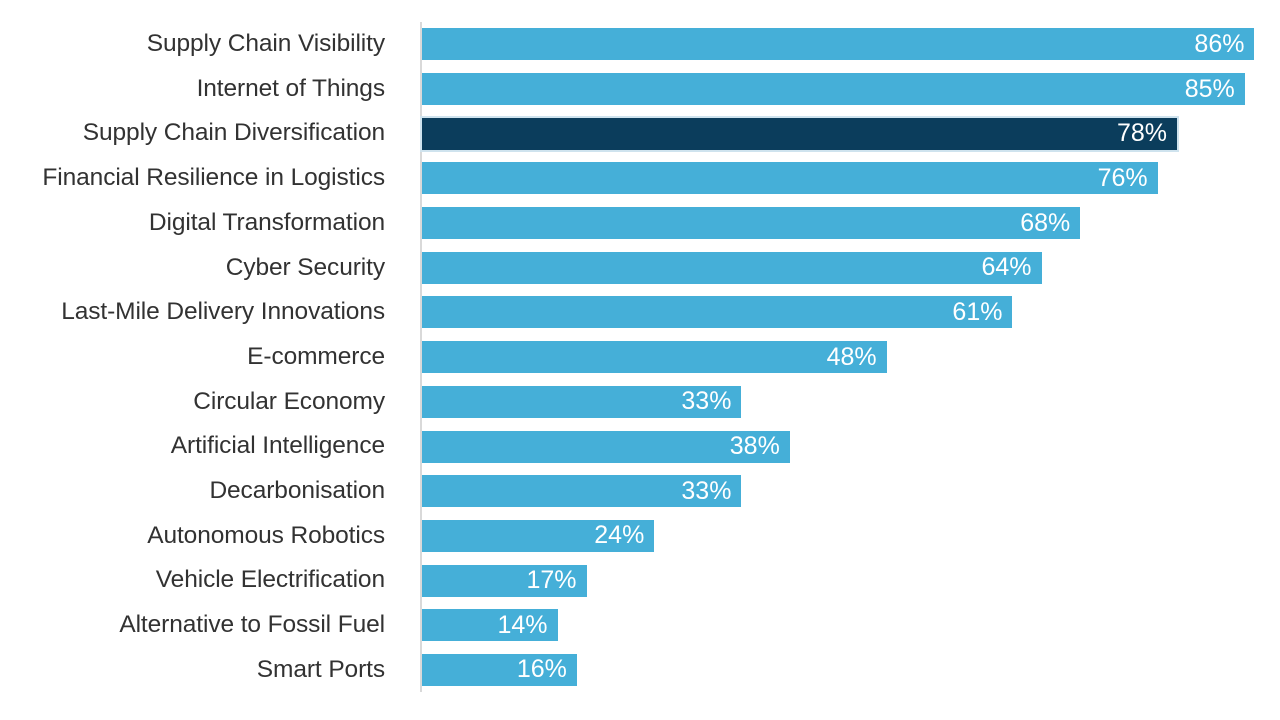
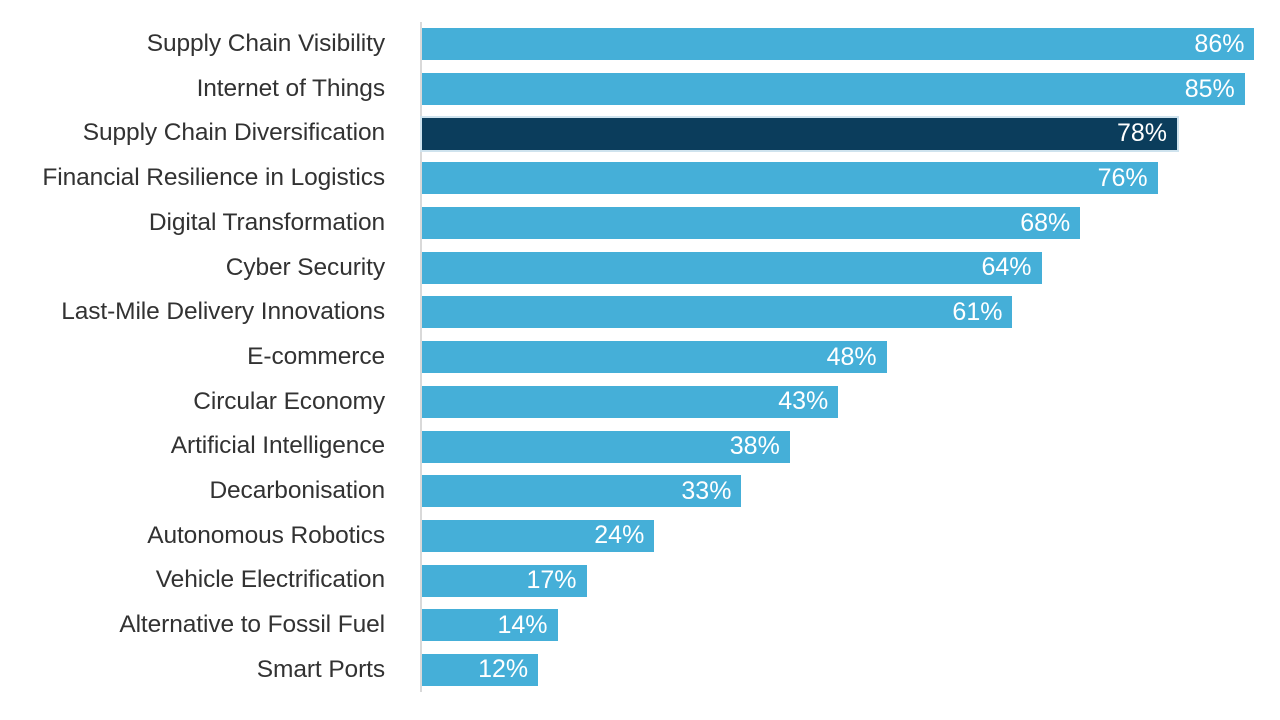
Circular Economy: 33% -> 43%
Smart Ports: 16% -> 12%
